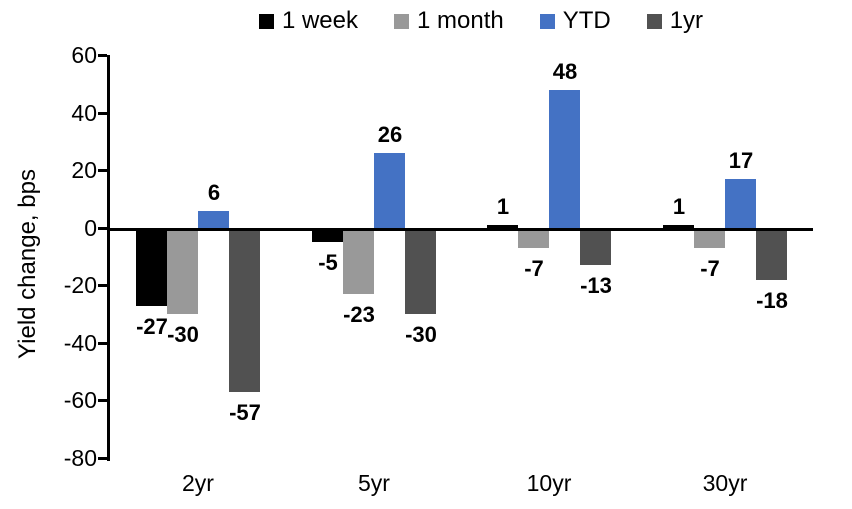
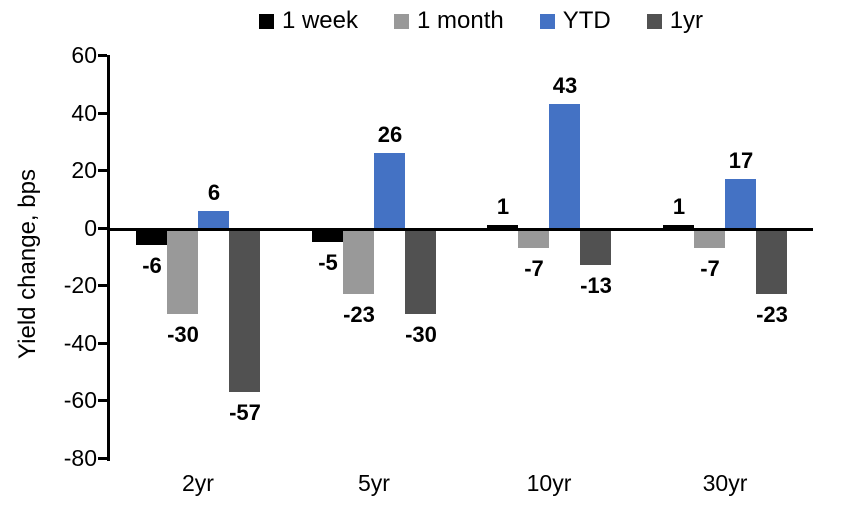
1 week/2yr: -27 -> -6
YTD/10yr: 48 -> 43
1yr/30yr: -18 -> -23
